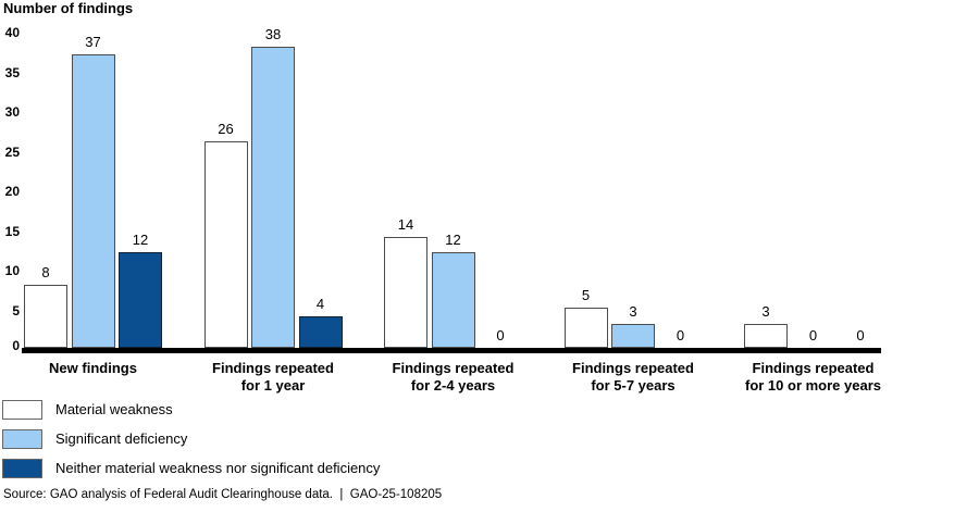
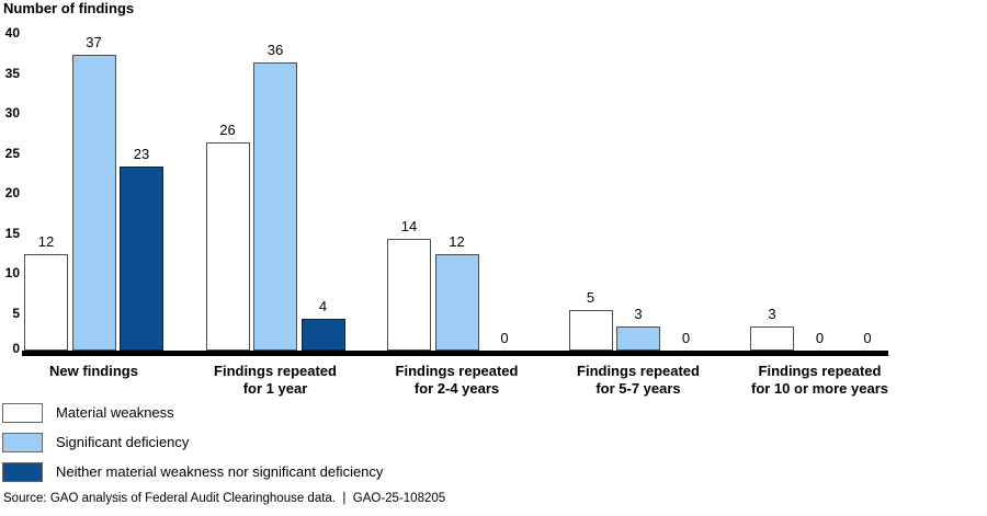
Material weakness/New findings: 8 -> 12
Neither material weakness nor significant deficiency/New findings: 12 -> 23
Significant deficiency/Findings repeated for 1 year: 38 -> 36
